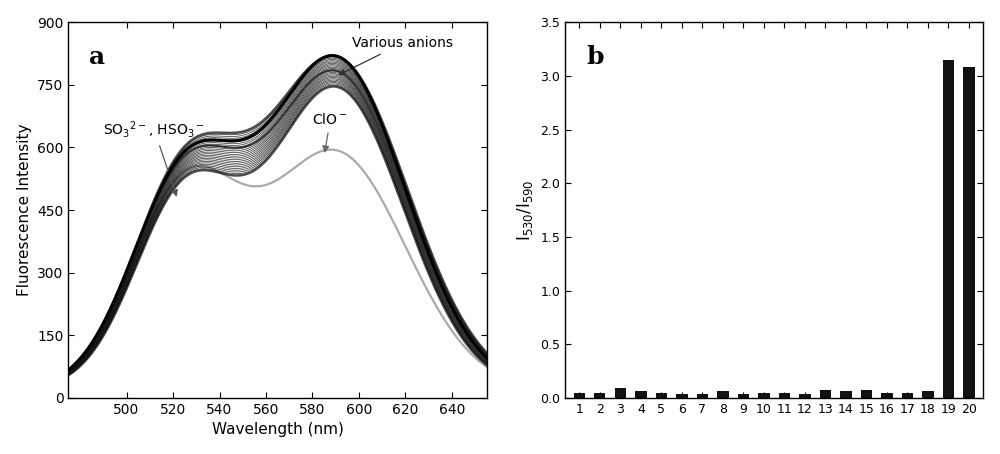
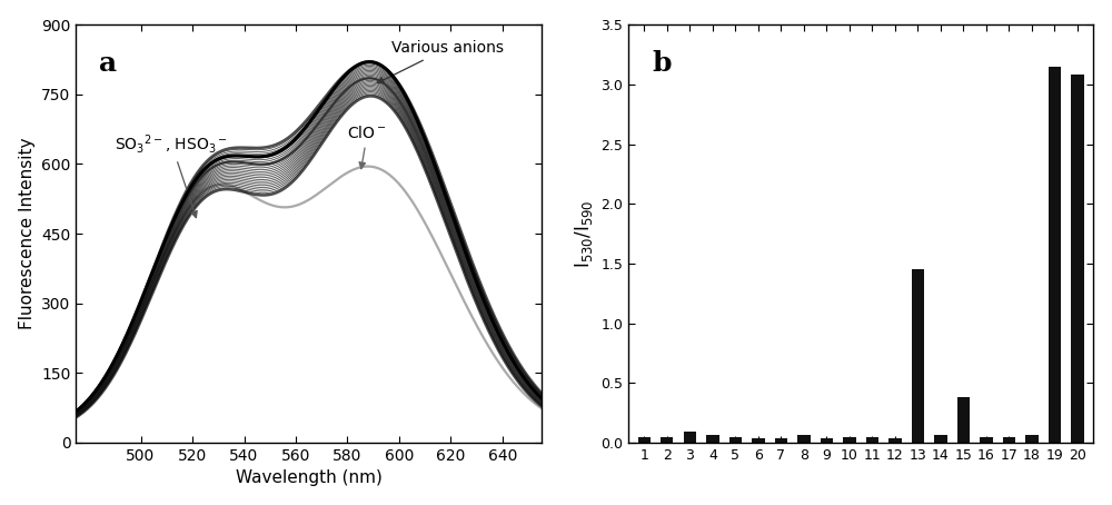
13: 0.07 -> 1.45
15: 0.07 -> 0.38
